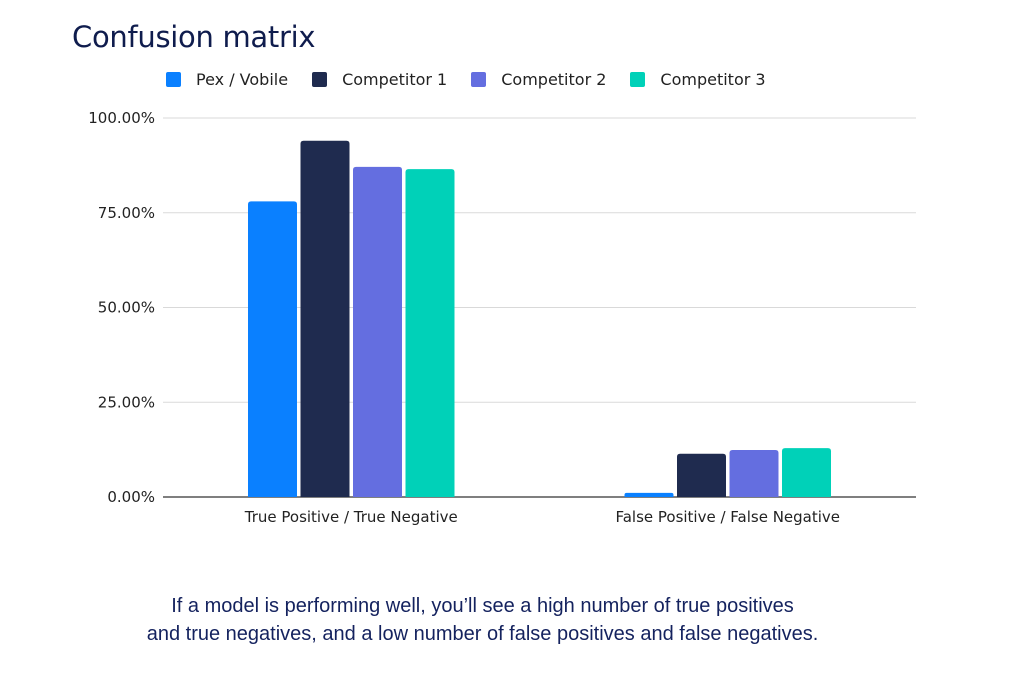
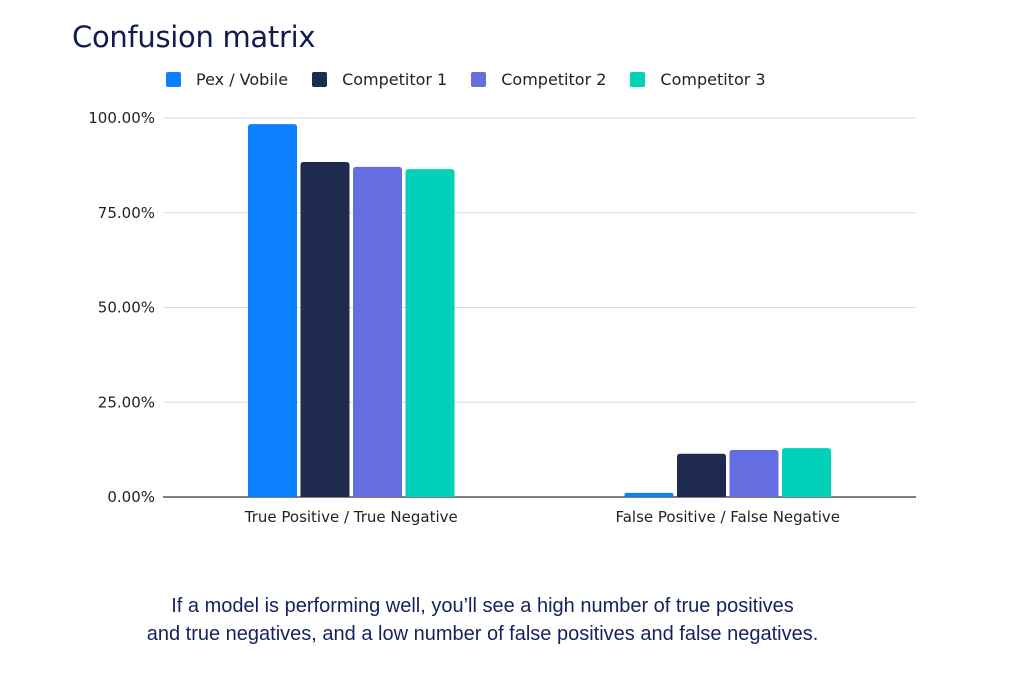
Pex / Vobile/True Positive / True Negative: 78% -> 98%
Competitor 1/True Positive / True Negative: 94% -> 88%
